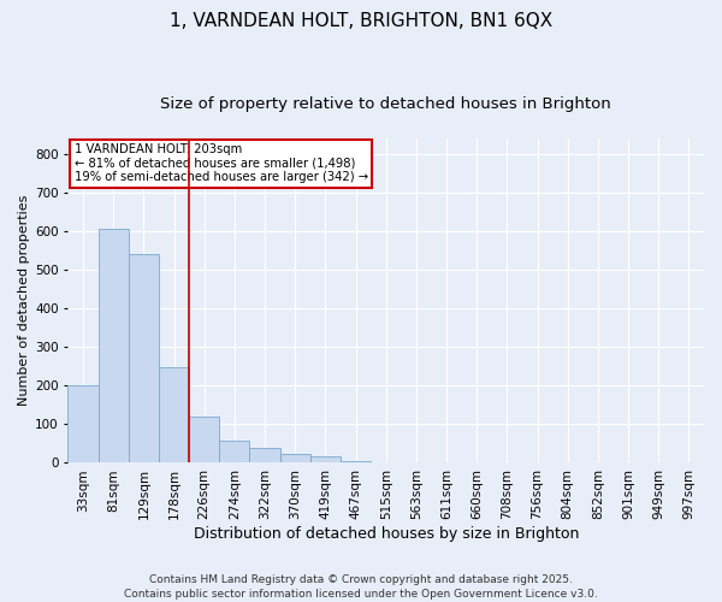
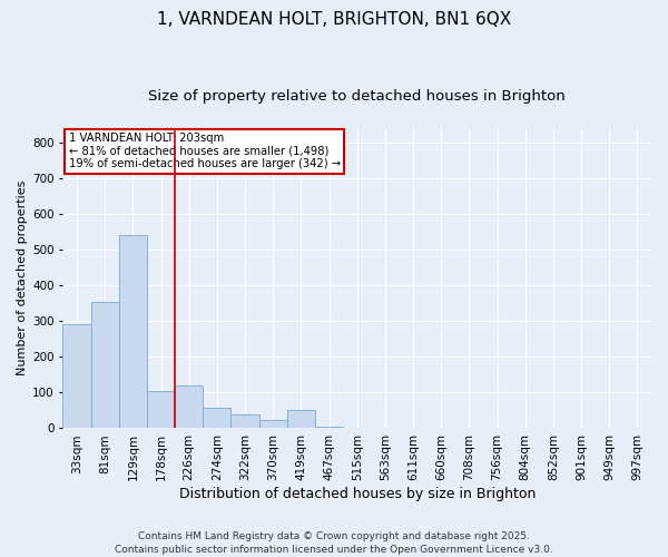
33sqm: 200 -> 290
81sqm: 605 -> 355
178sqm: 248 -> 105
419sqm: 18 -> 50
